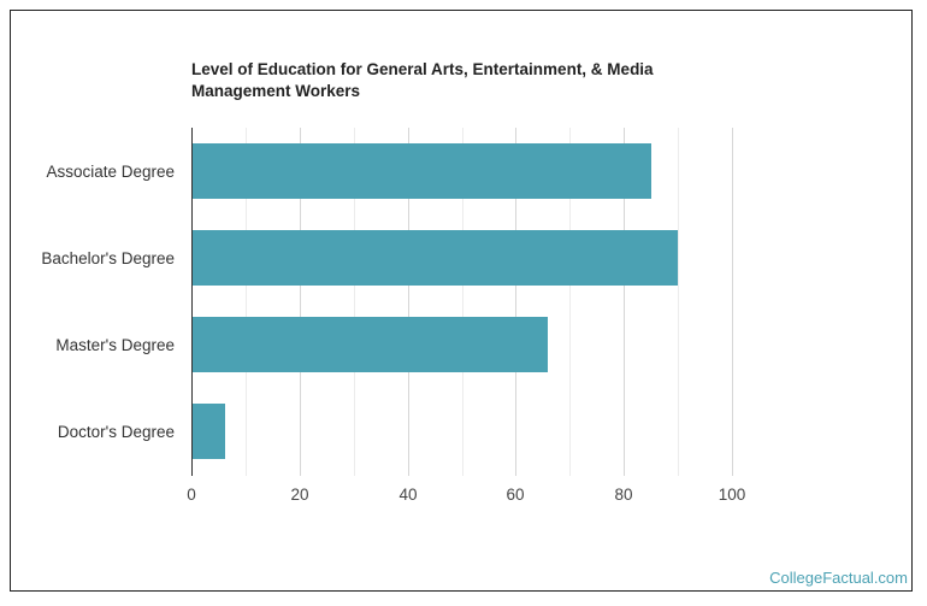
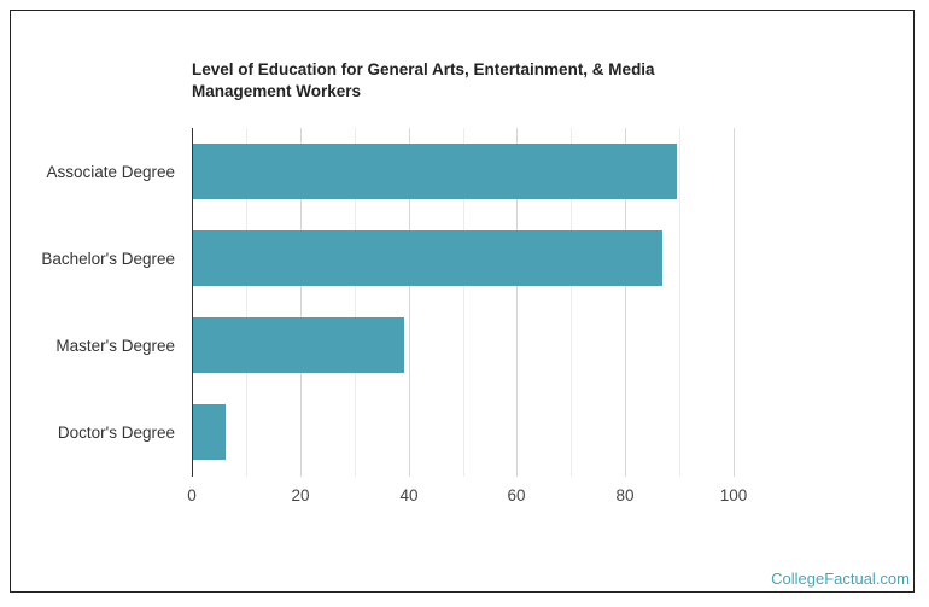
Associate Degree: 85 -> 90
Bachelor's Degree: 90 -> 87
Master's Degree: 66 -> 39
